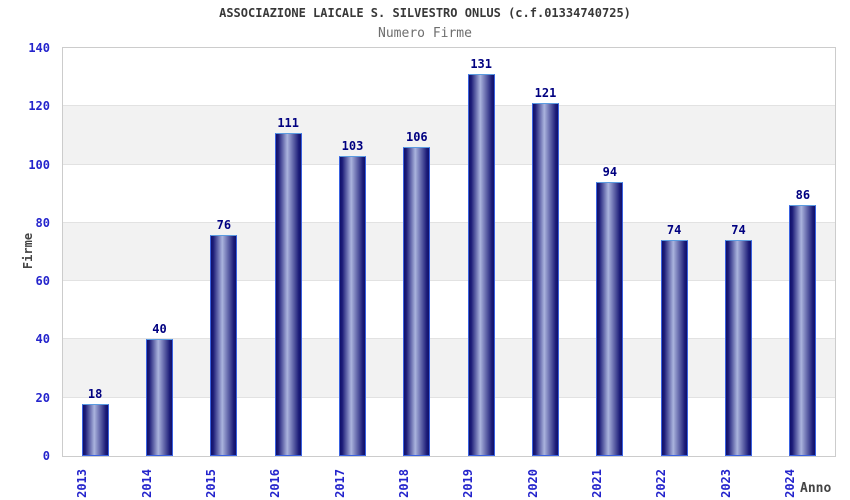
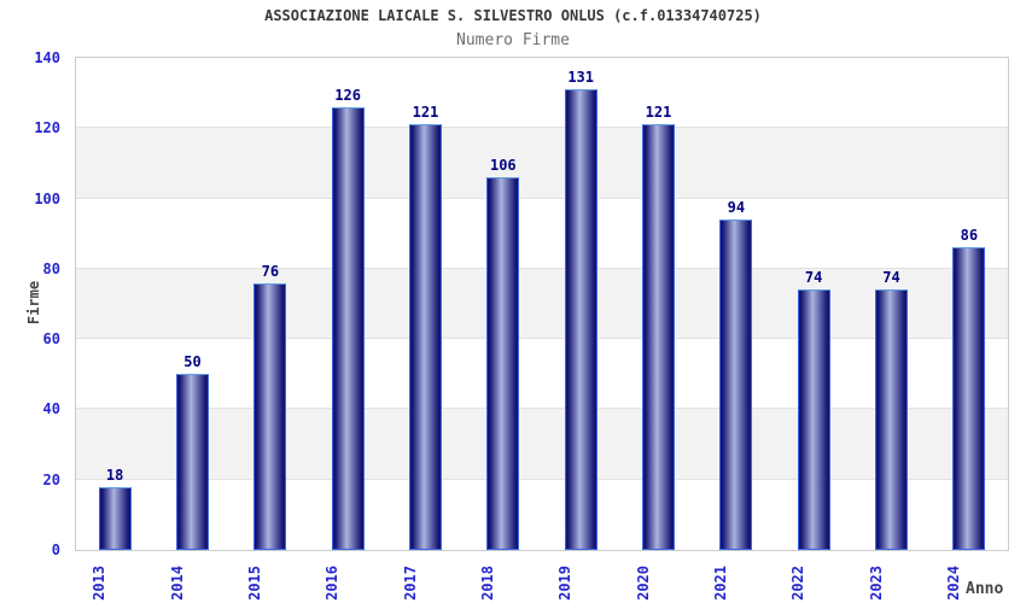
2014: 40 -> 50
2016: 111 -> 126
2017: 103 -> 121
